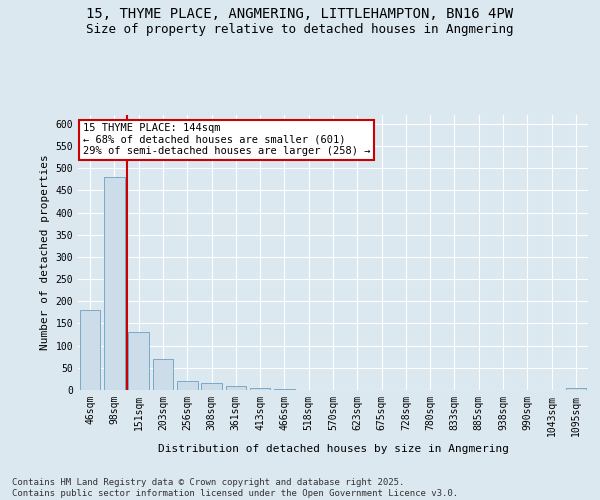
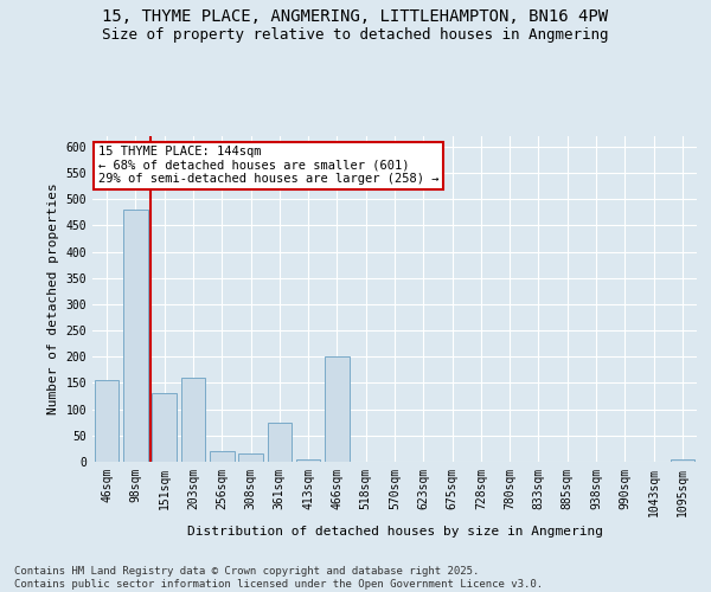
46sqm: 180 -> 155
203sqm: 70 -> 160
361sqm: 8 -> 75
466sqm: 3 -> 200
